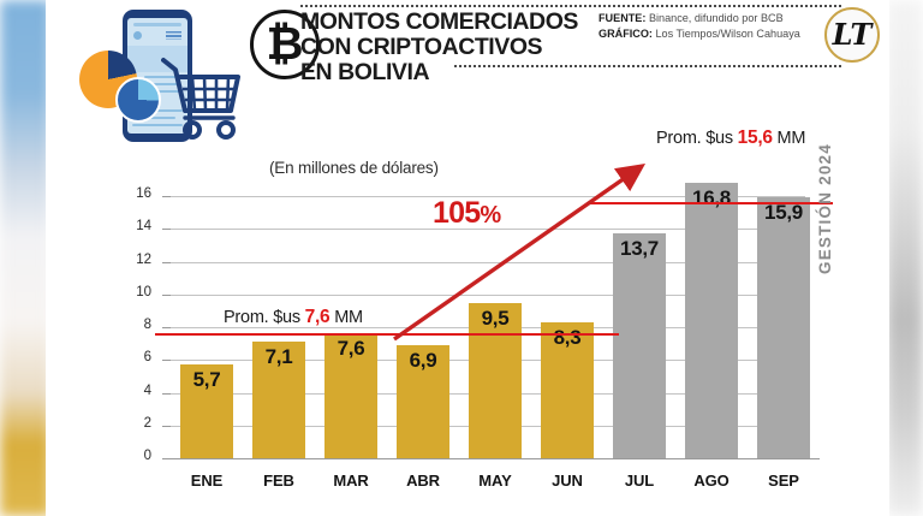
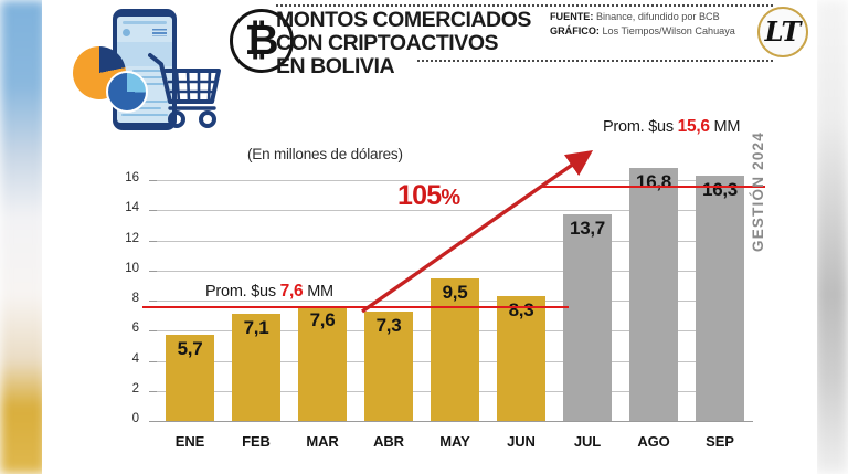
ABR: 6,9 -> 7,3
SEP: 15,9 -> 16,3
